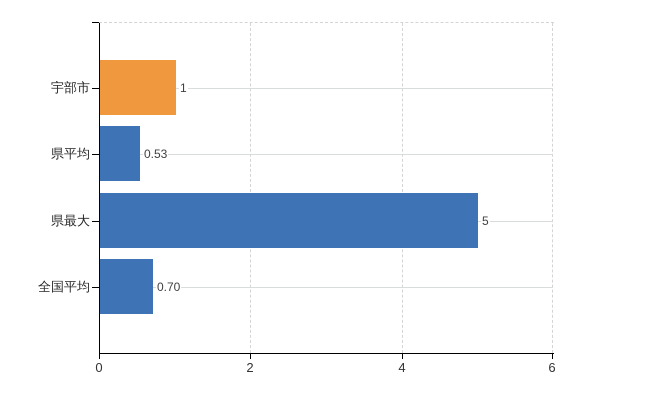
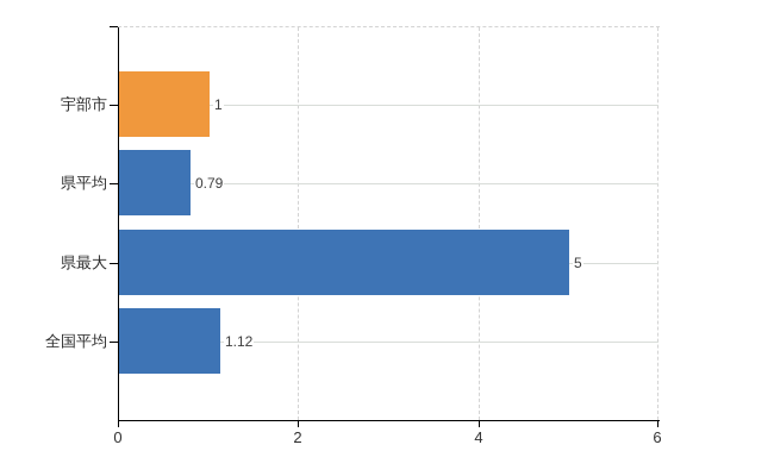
県平均: 0.53 -> 0.79
全国平均: 0.70 -> 1.12
